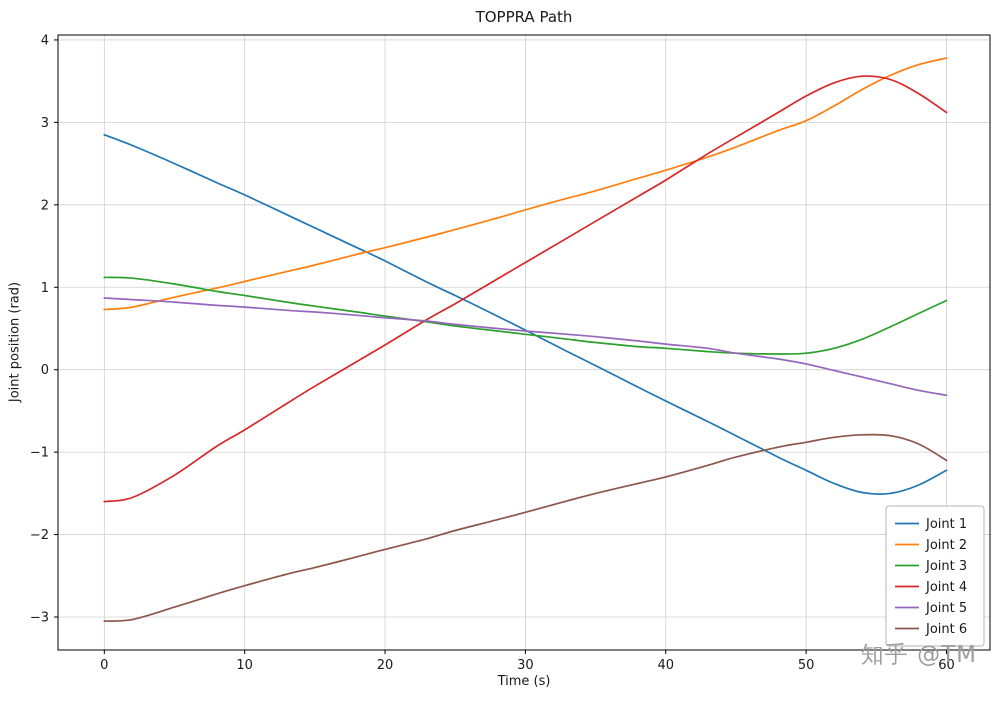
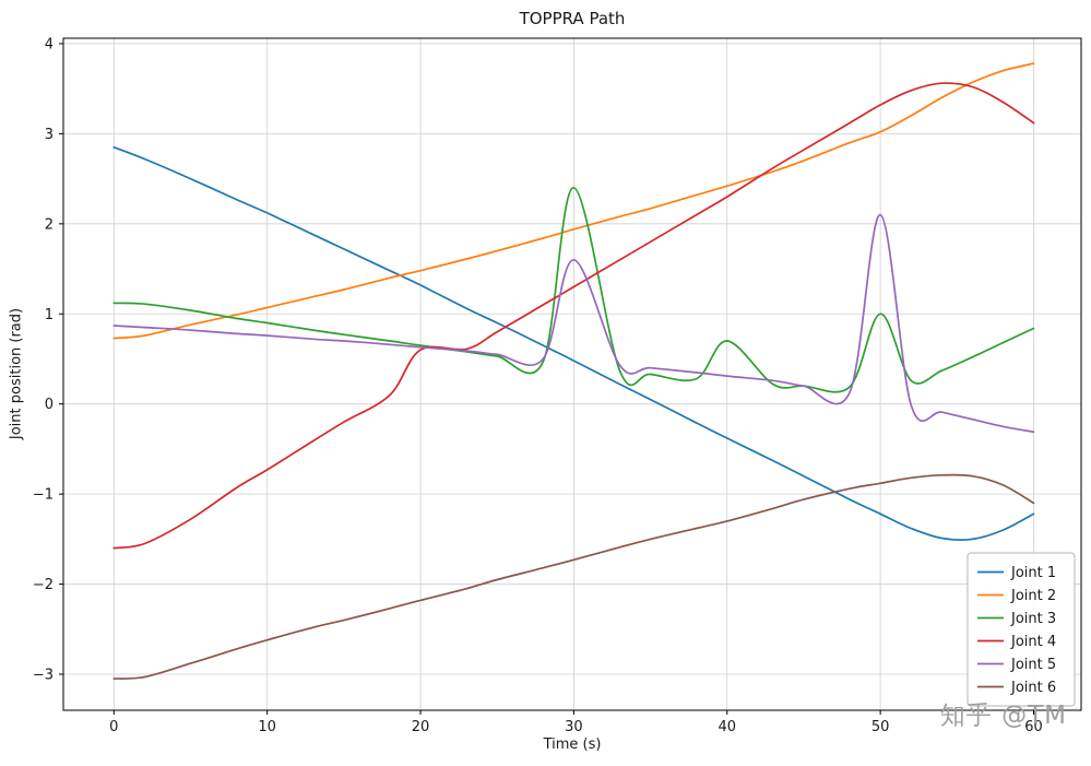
Joint 4/20: 0.3 -> 0.6
Joint 3/30: 0.4 -> 2.4
Joint 5/30: 0.5 -> 1.6
Joint 3/40: 0.3 -> 0.7
Joint 3/50: 0.2 -> 1.0
Joint 5/50: 0.1 -> 2.1
